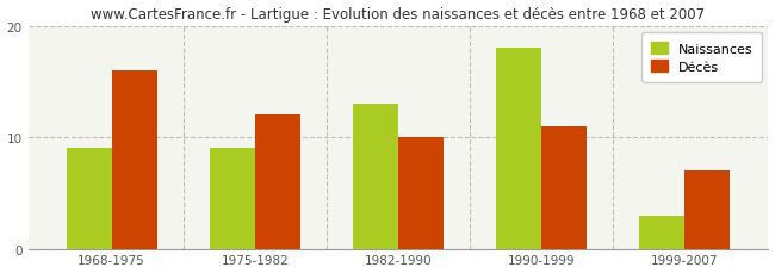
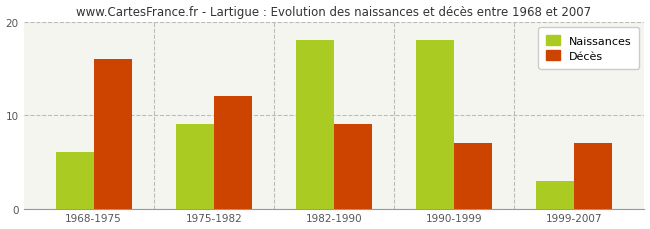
Naissances/1968-1975: 9 -> 6
Naissances/1982-1990: 13 -> 18
Décès/1982-1990: 10 -> 9
Décès/1990-1999: 11 -> 7
